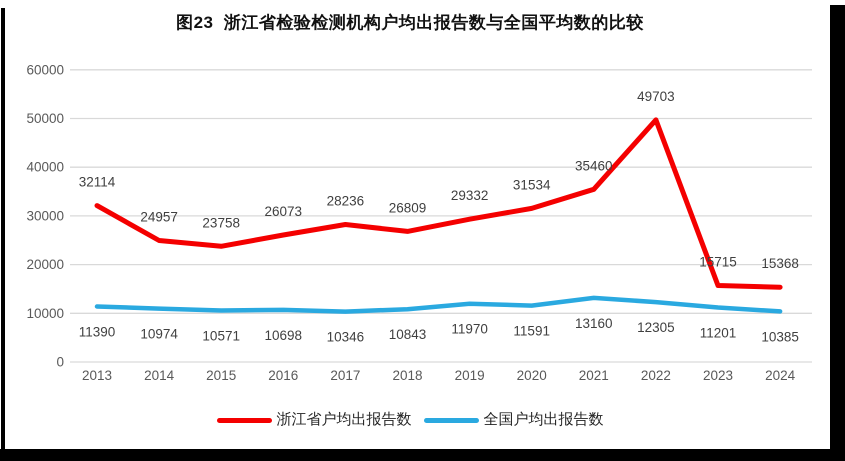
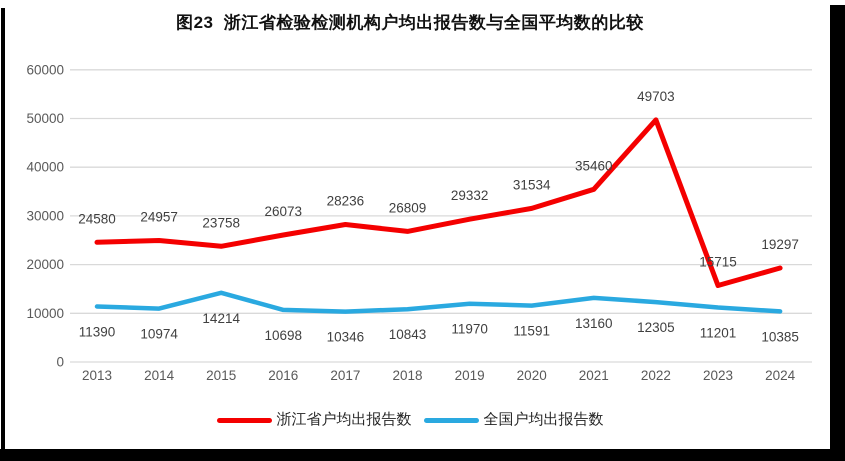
浙江省户均出报告数/2013: 32114 -> 24580
全国户均出报告数/2015: 10571 -> 14214
浙江省户均出报告数/2024: 15368 -> 19297
